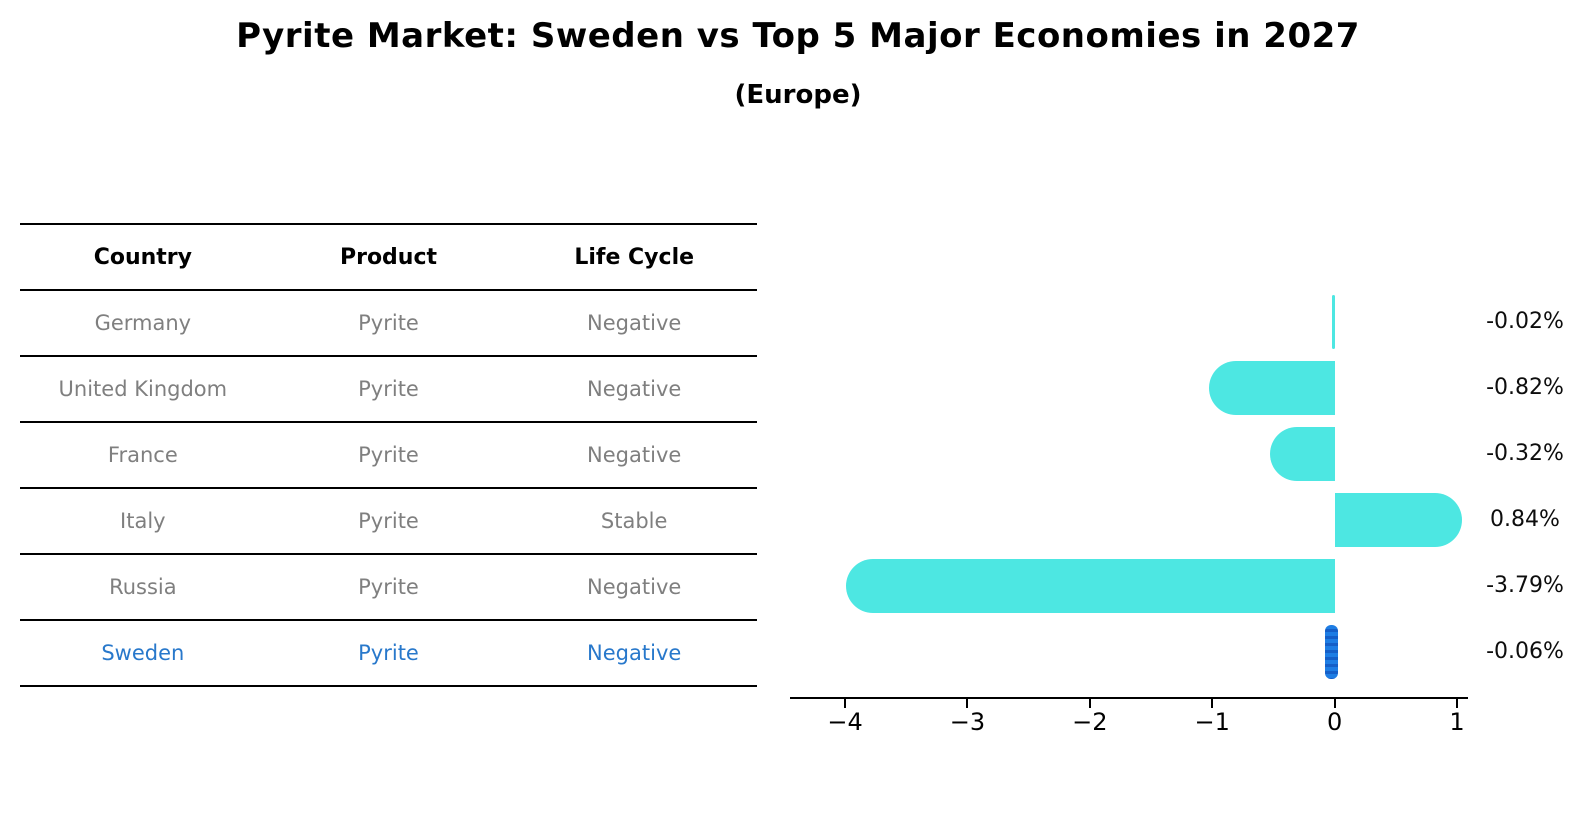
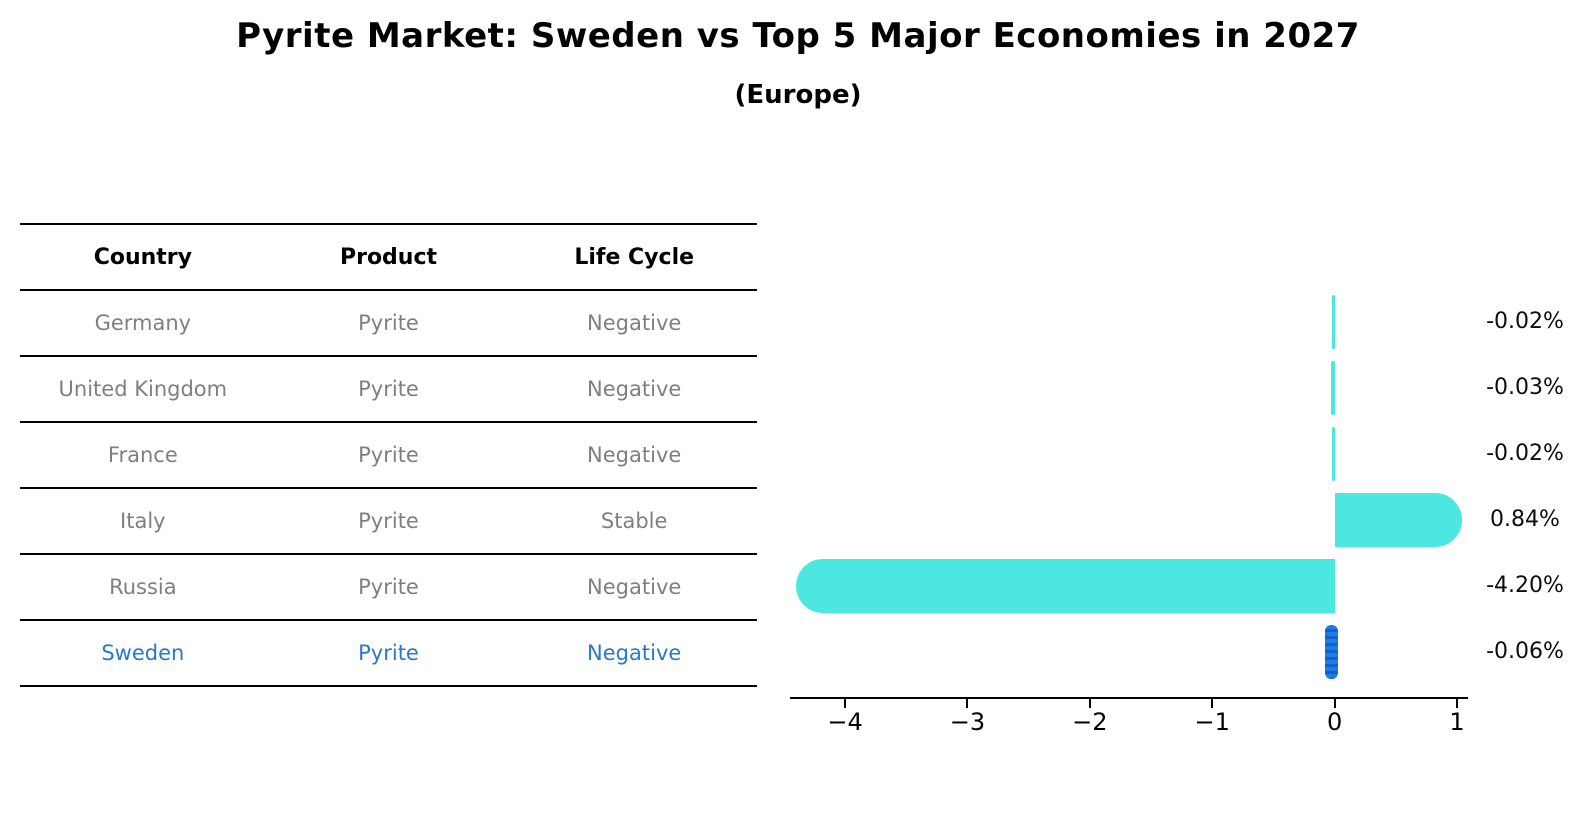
United Kingdom: -0.82% -> -0.03%
France: -0.32% -> -0.02%
Russia: -3.79% -> -4.20%
